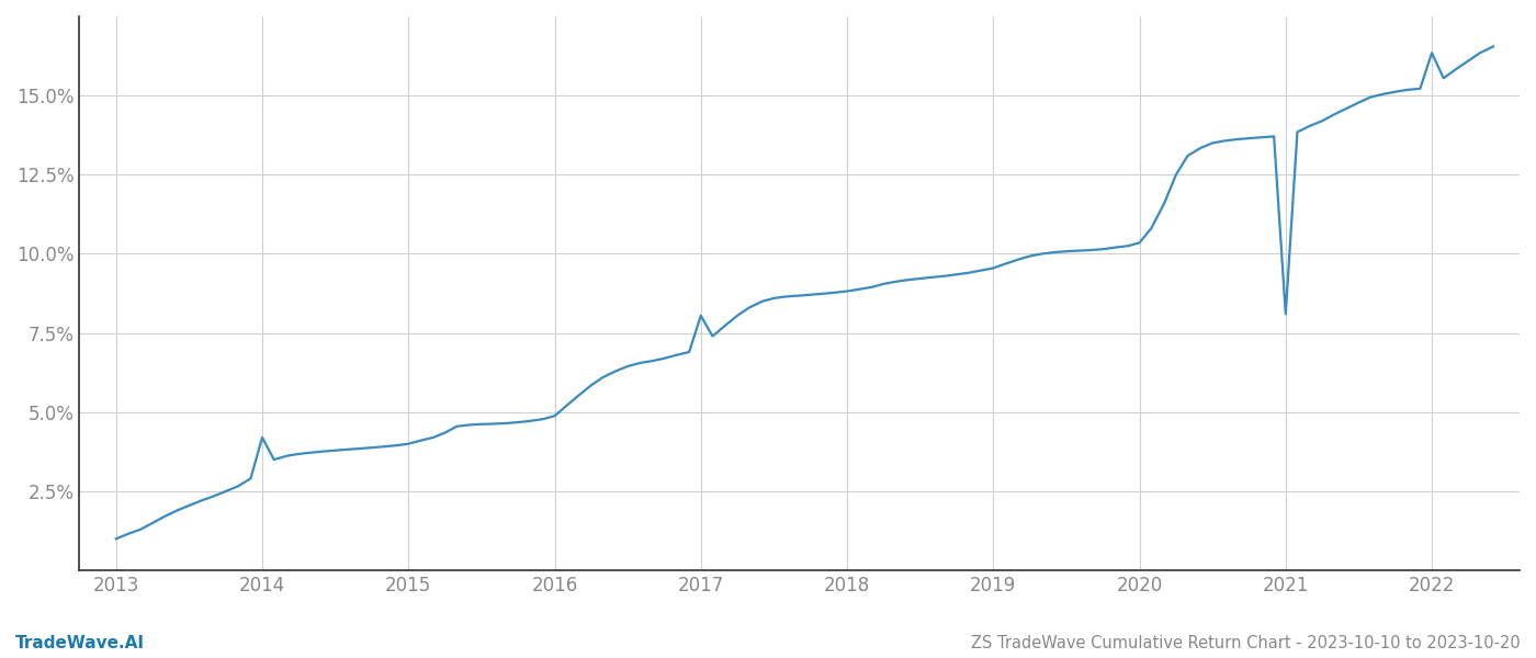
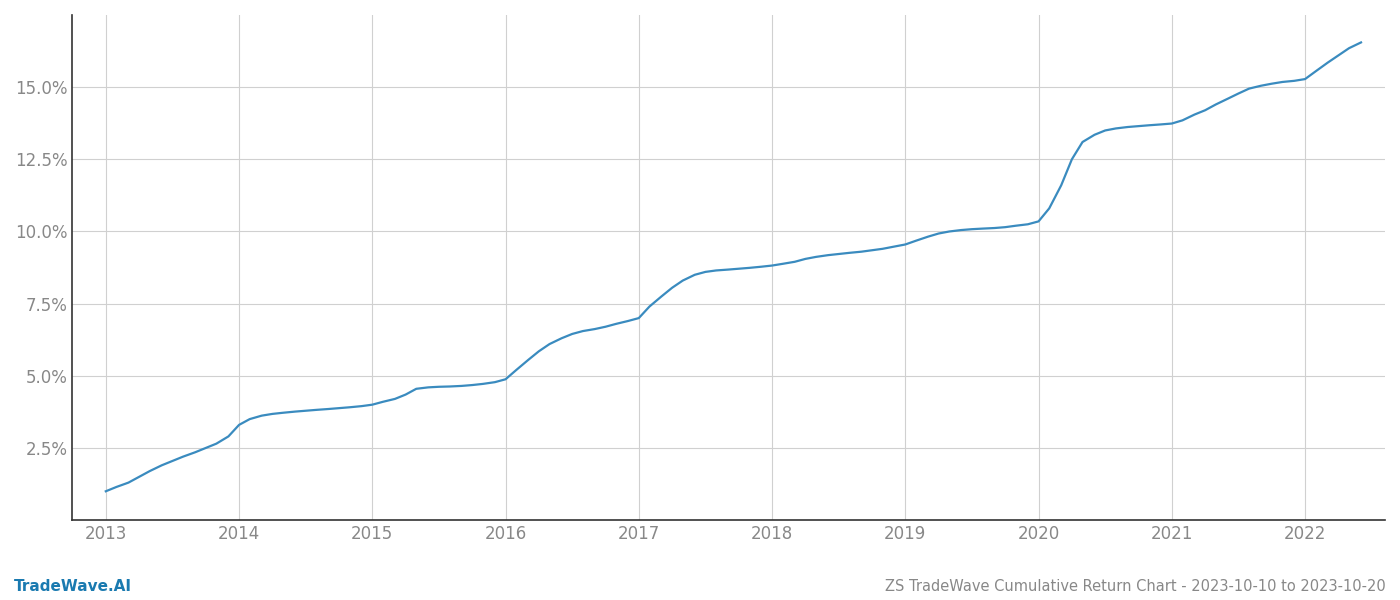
2014: 4.20% -> 3.30%
2017: 8.05% -> 7.00%
2021: 8.10% -> 13.74%
2022: 16.35% -> 15.28%
